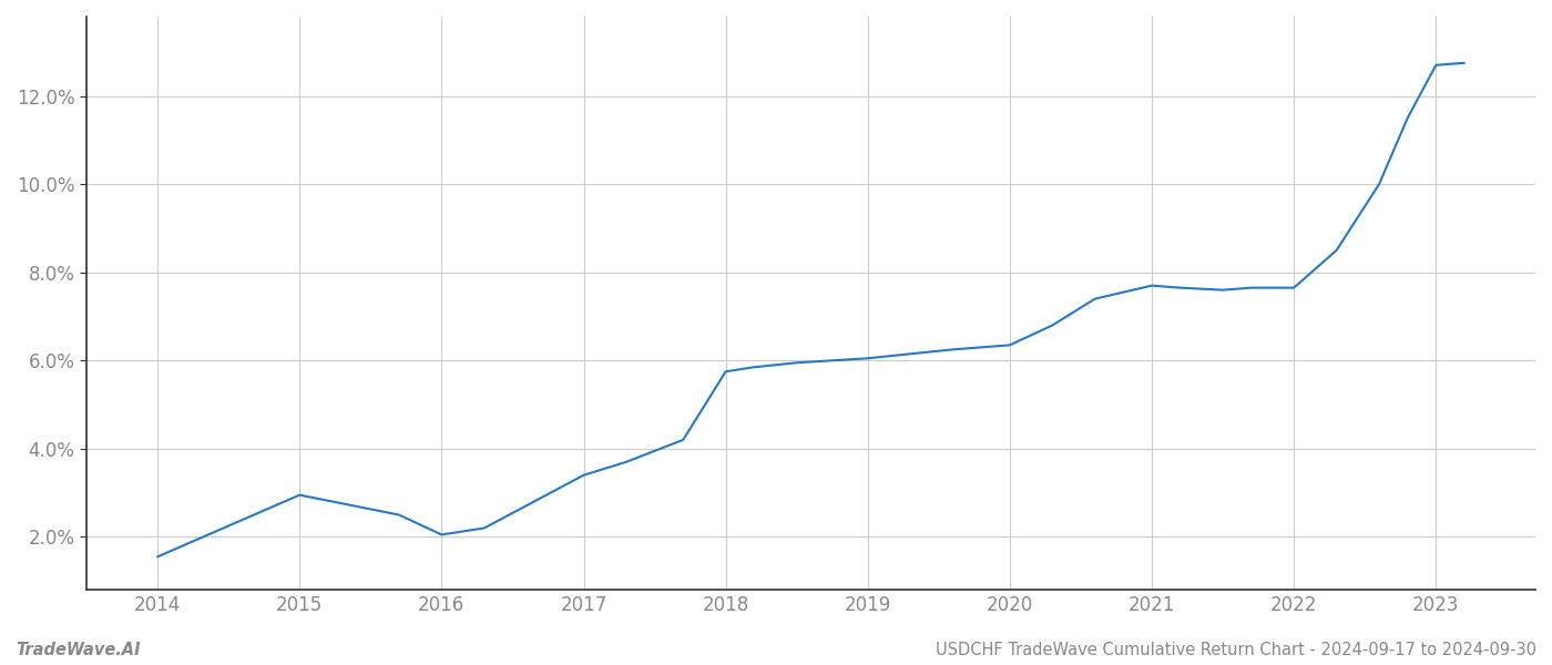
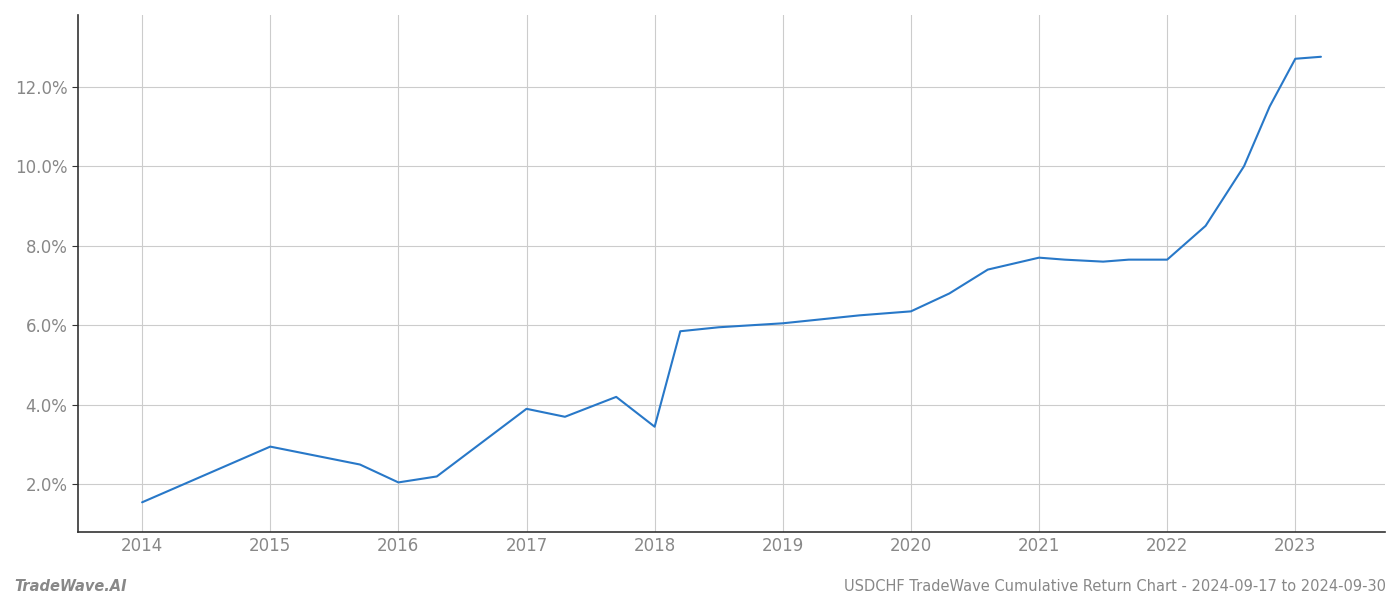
2017: 3.40% -> 3.90%
2018: 5.75% -> 3.45%
